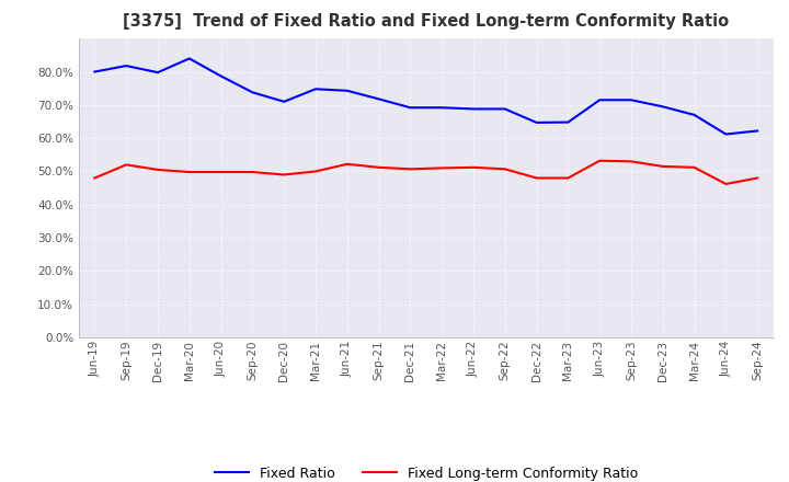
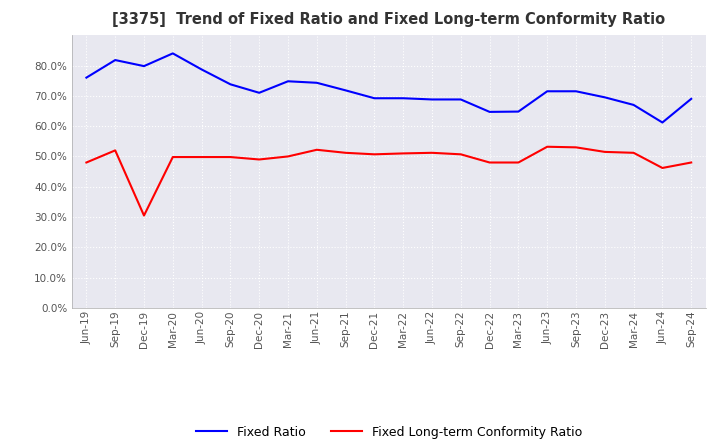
Fixed Ratio/Jun-19: 80.0% -> 76.0%
Fixed Long-term Conformity Ratio/Dec-19: 50.5% -> 30.5%
Fixed Ratio/Sep-24: 62.2% -> 69.0%
